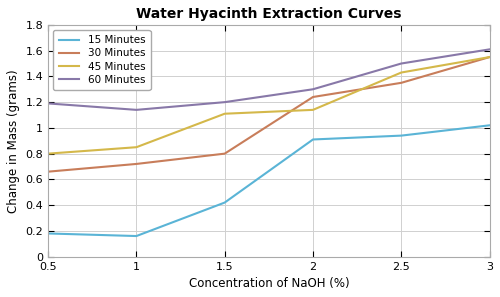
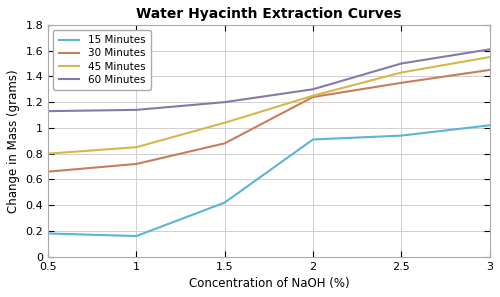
60 Minutes/0.5: 1.19 -> 1.13
30 Minutes/1.5: 0.80 -> 0.88
45 Minutes/1.5: 1.11 -> 1.04
45 Minutes/2: 1.14 -> 1.25
30 Minutes/3: 1.55 -> 1.45
